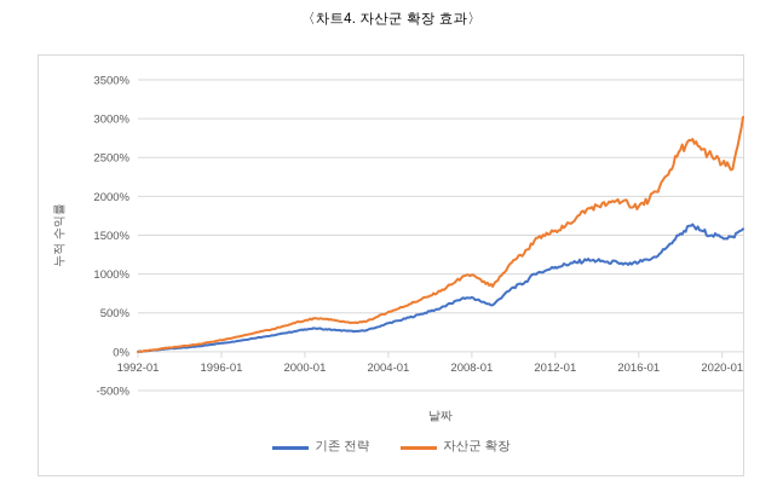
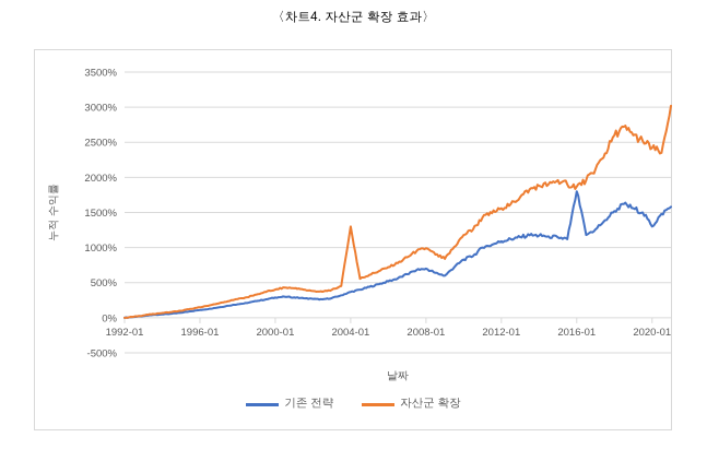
자산군 확장/2004-01: 500% -> 1300%
기존 전략/2016-01: 1200% -> 1800%
기존 전략/2020-01: 1500% -> 1300%
